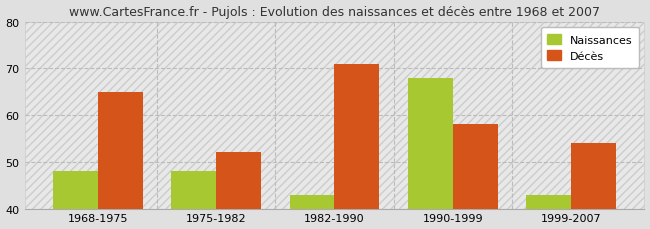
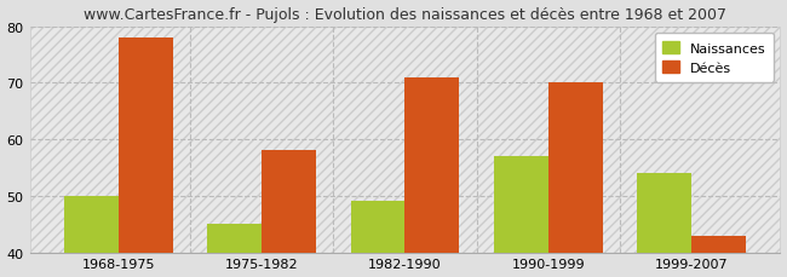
Naissances/1968-1975: 48 -> 50
Décès/1968-1975: 65 -> 78
Naissances/1975-1982: 48 -> 45
Décès/1975-1982: 52 -> 58
Naissances/1982-1990: 43 -> 49
Naissances/1990-1999: 68 -> 57
Décès/1990-1999: 58 -> 70
Naissances/1999-2007: 43 -> 54
Décès/1999-2007: 54 -> 43
